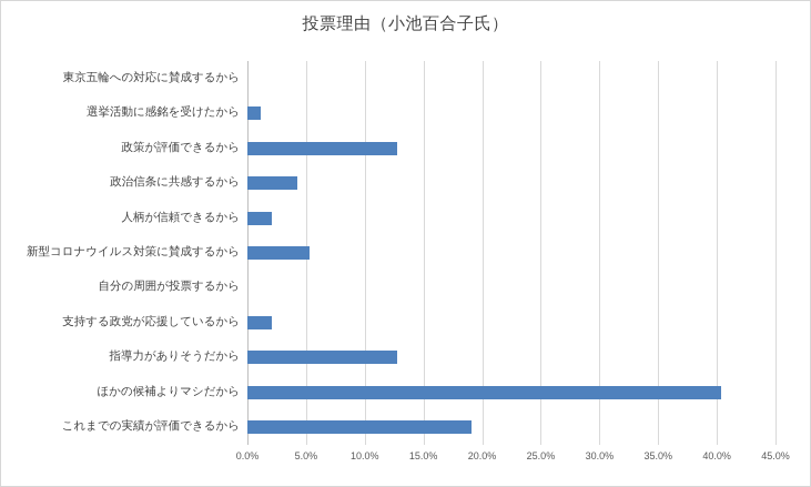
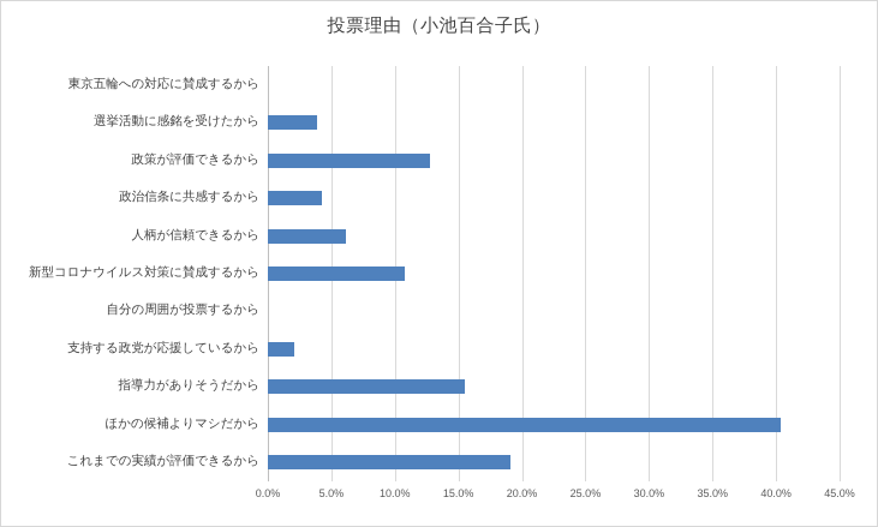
選挙活動に感銘を受けたから: 1.1% -> 3.9%
人柄が信頼できるから: 2.1% -> 6.1%
新型コロナウイルス対策に賛成するから: 5.3% -> 10.8%
指導力がありそうだから: 12.8% -> 15.5%
